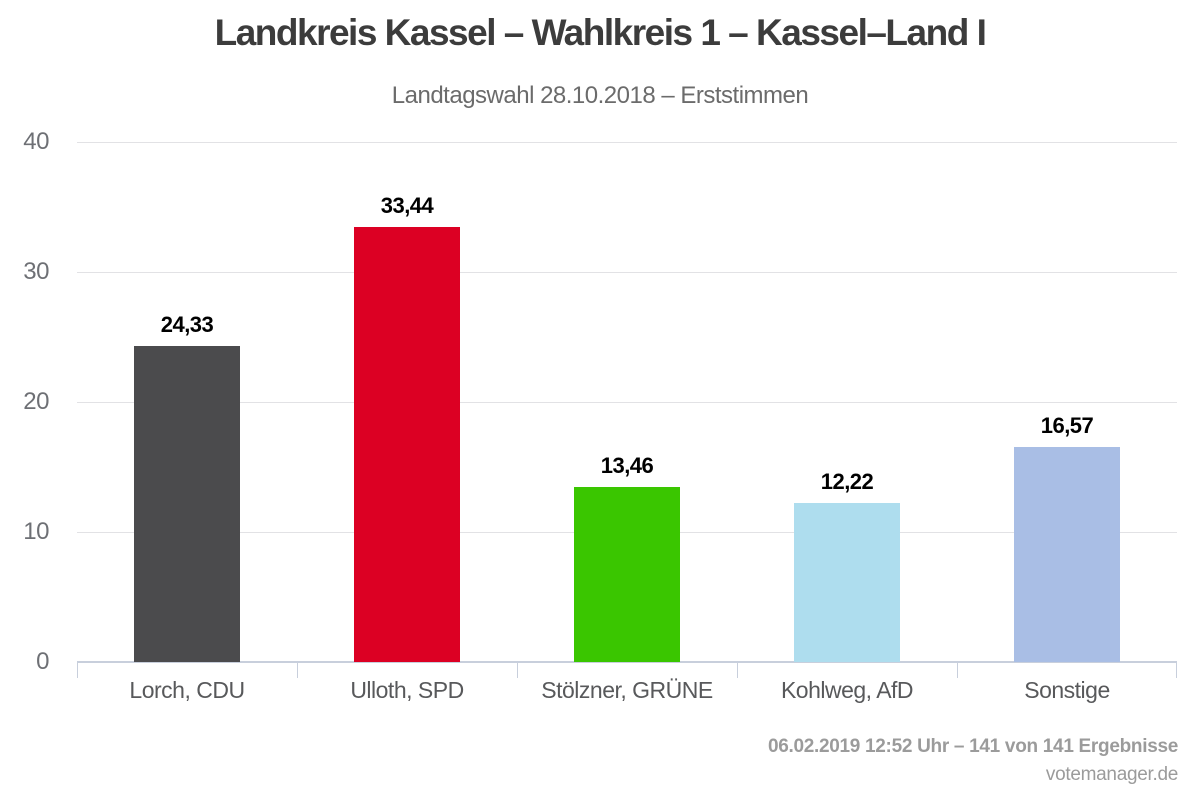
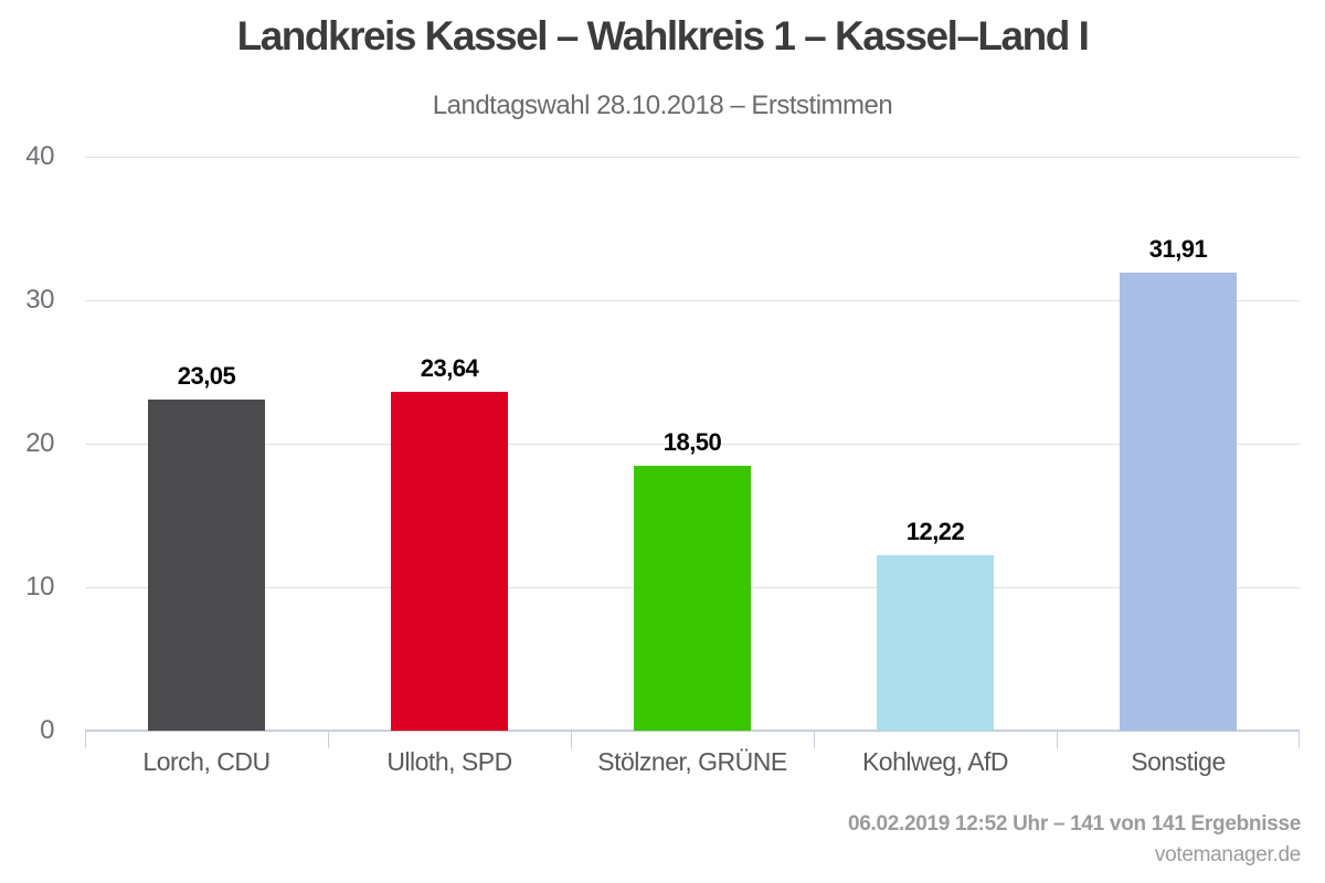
Lorch, CDU: 24,33 -> 23,05
Ulloth, SPD: 33,44 -> 23,64
Stölzner, GRÜNE: 13,46 -> 18,50
Sonstige: 16,57 -> 31,91
